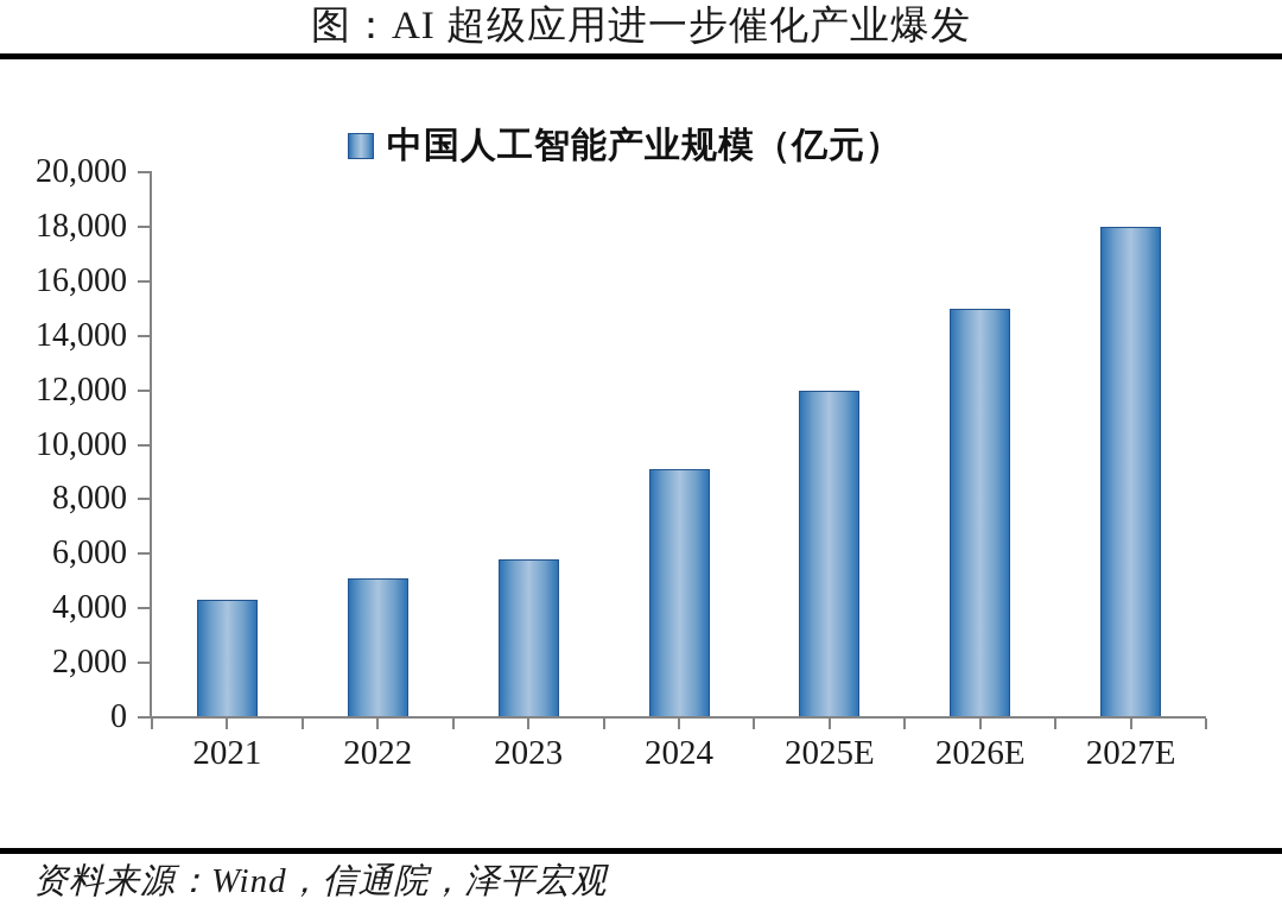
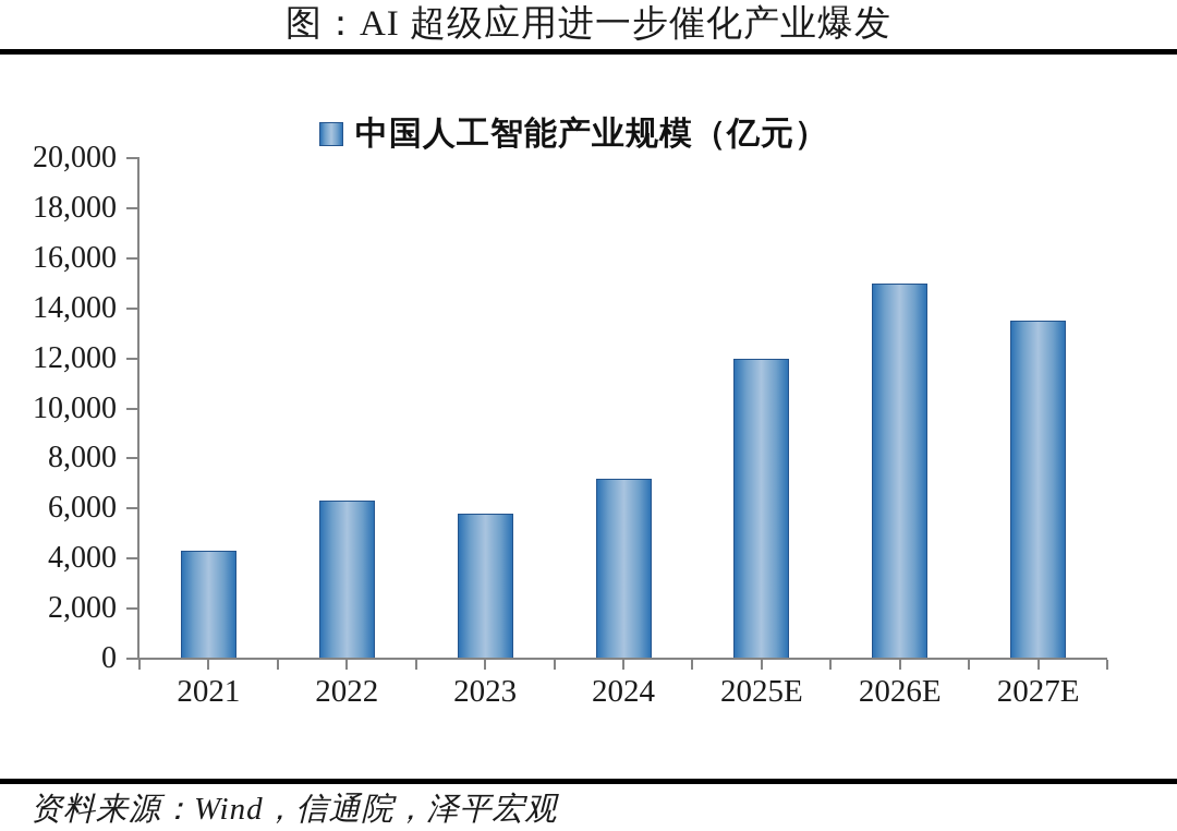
2022: 5100 -> 6300
2024: 9100 -> 7200
2027E: 18000 -> 13500
